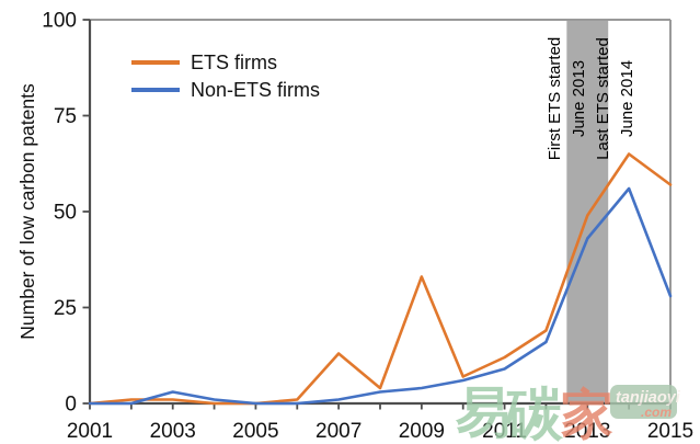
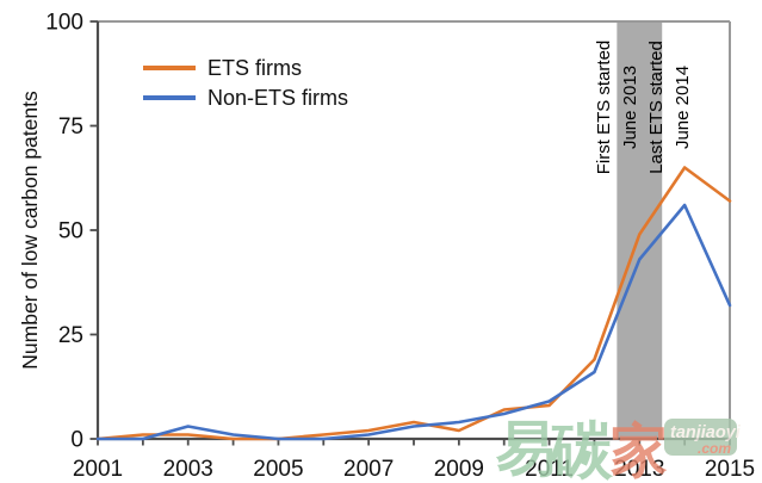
ETS firms/2007: 13 -> 2
ETS firms/2009: 33 -> 2
ETS firms/2011: 12 -> 8
Non-ETS firms/2015: 28 -> 32
